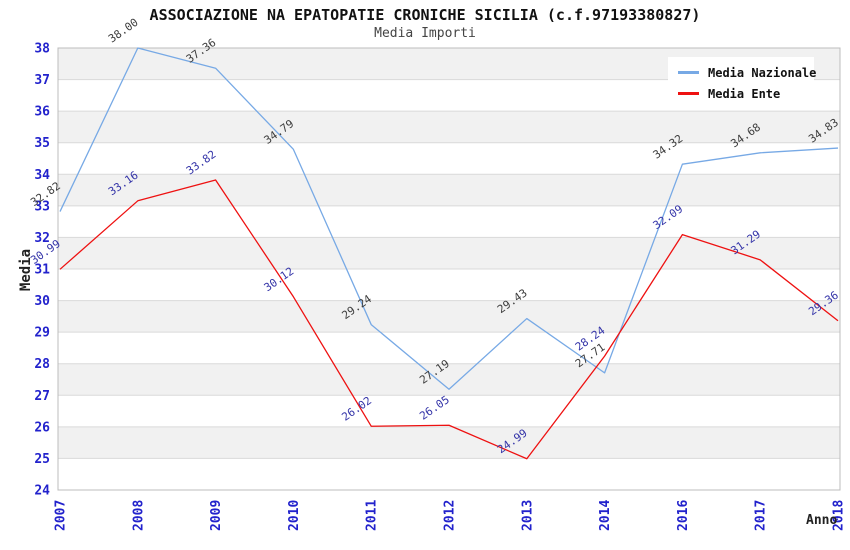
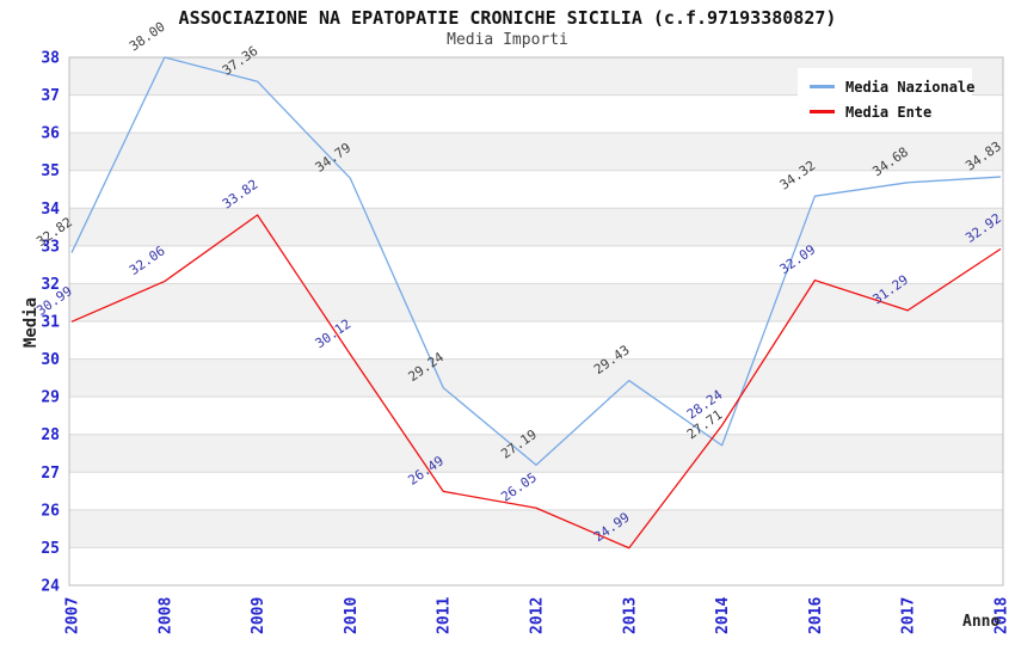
Media Ente/2008: 33.16 -> 32.06
Media Ente/2011: 26.02 -> 26.49
Media Ente/2018: 29.36 -> 32.92
